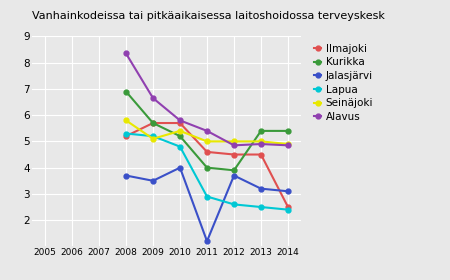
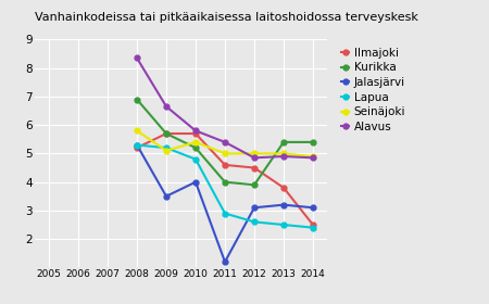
Jalasjärvi/2008: 3.7 -> 5.3
Jalasjärvi/2012: 3.7 -> 3.1
Ilmajoki/2013: 4.5 -> 3.8
